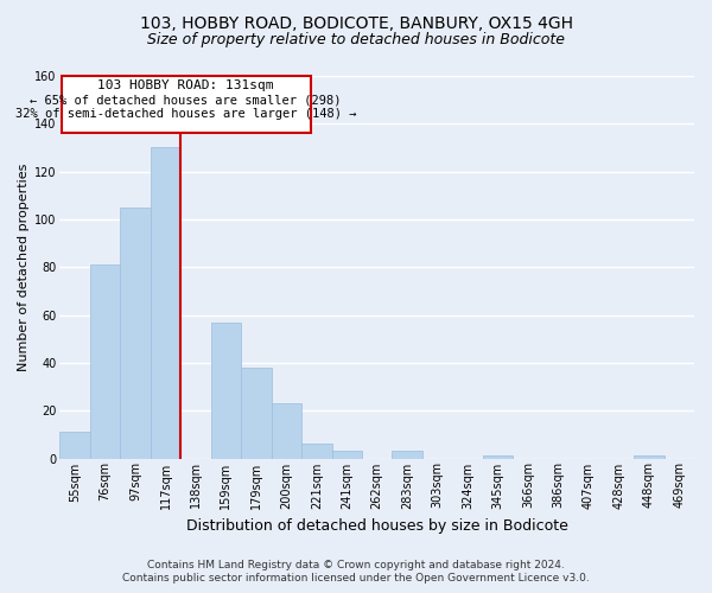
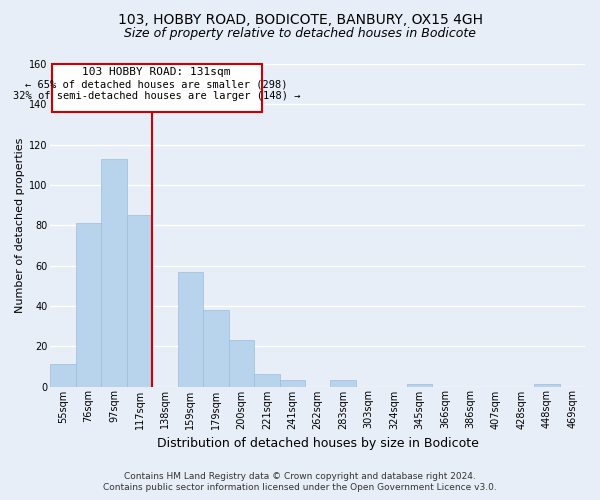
97sqm: 105 -> 113
117sqm: 130 -> 85
